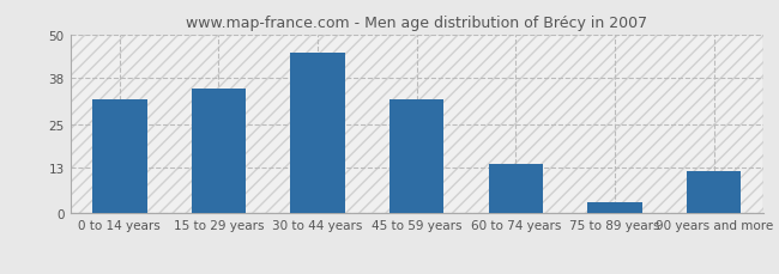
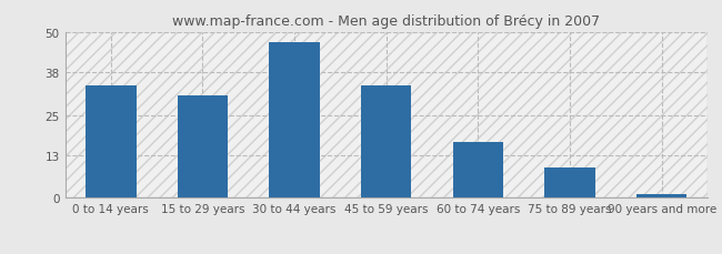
0 to 14 years: 32 -> 34
15 to 29 years: 35 -> 31
30 to 44 years: 45 -> 47
45 to 59 years: 32 -> 34
60 to 74 years: 14 -> 17
75 to 89 years: 3 -> 9
90 years and more: 12 -> 1
